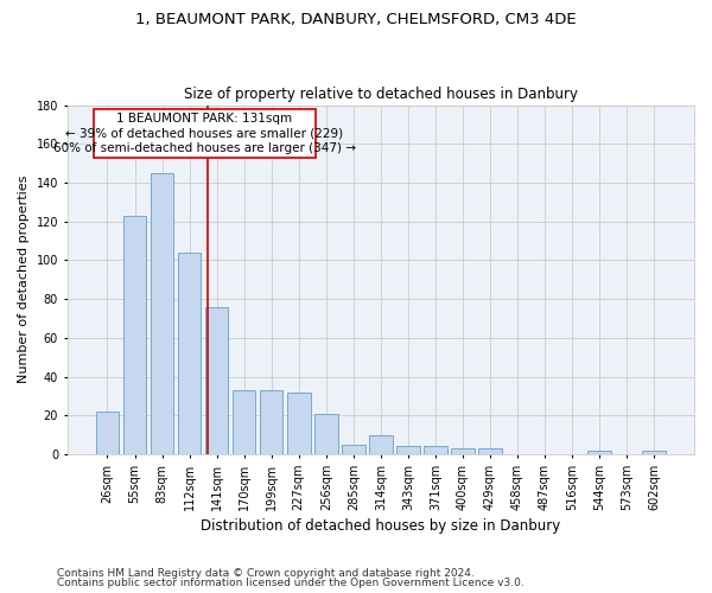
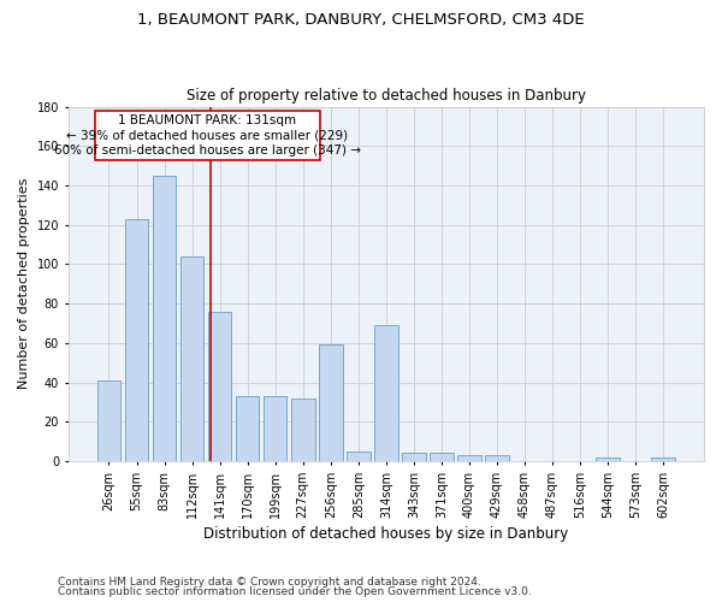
26sqm: 22 -> 41
256sqm: 21 -> 59
314sqm: 10 -> 69
